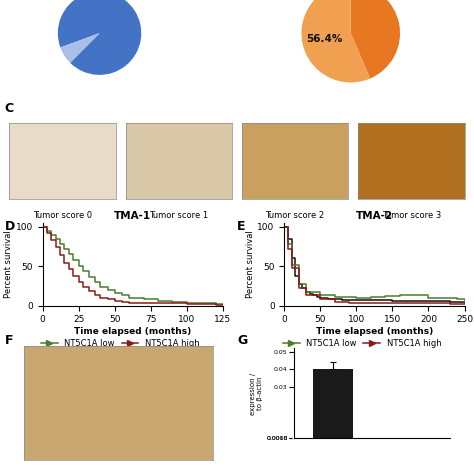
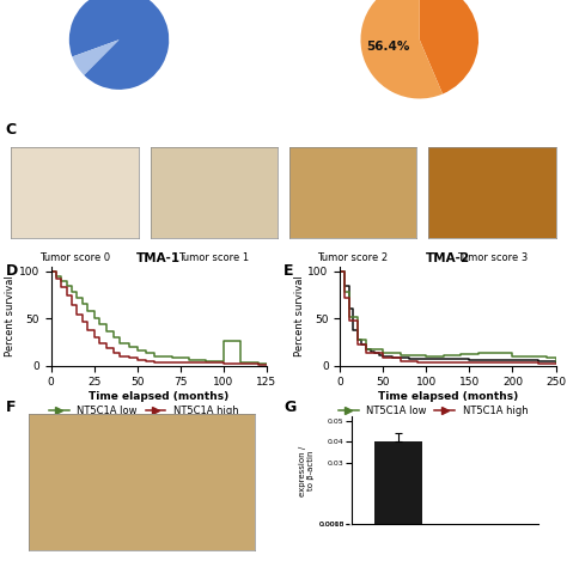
TMA-1/NT5C1A low/100: 4 -> 26
